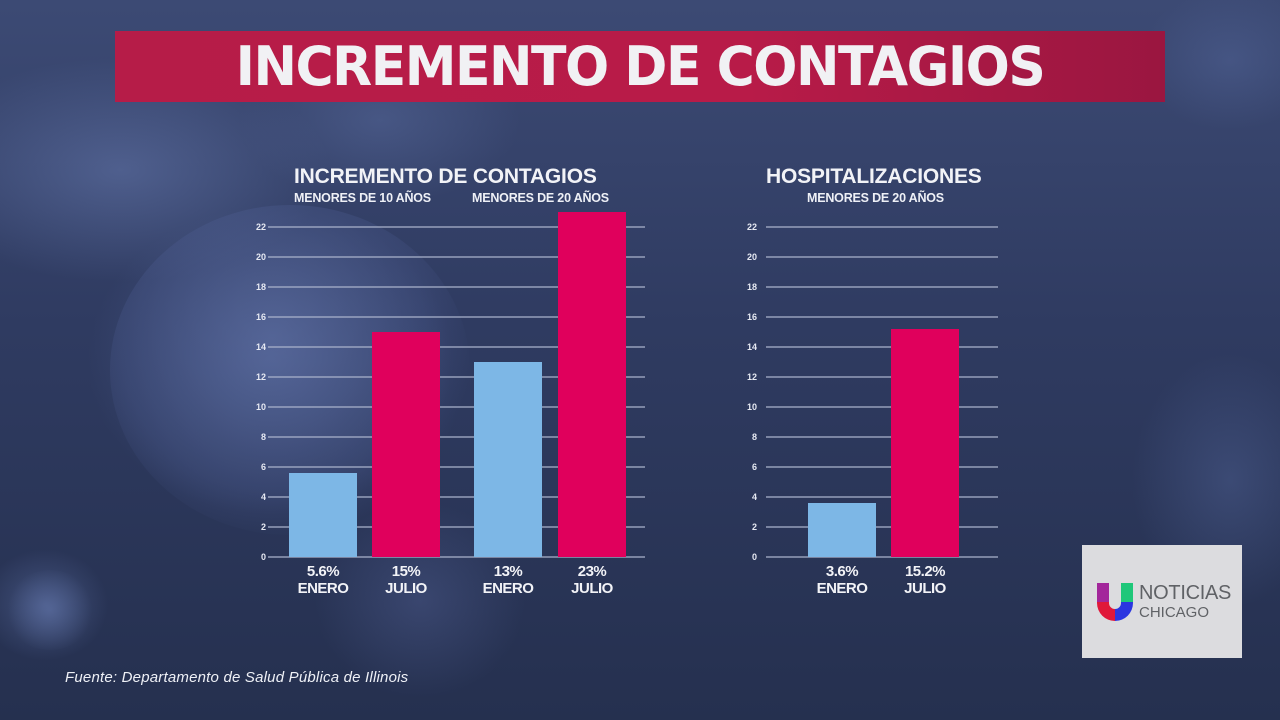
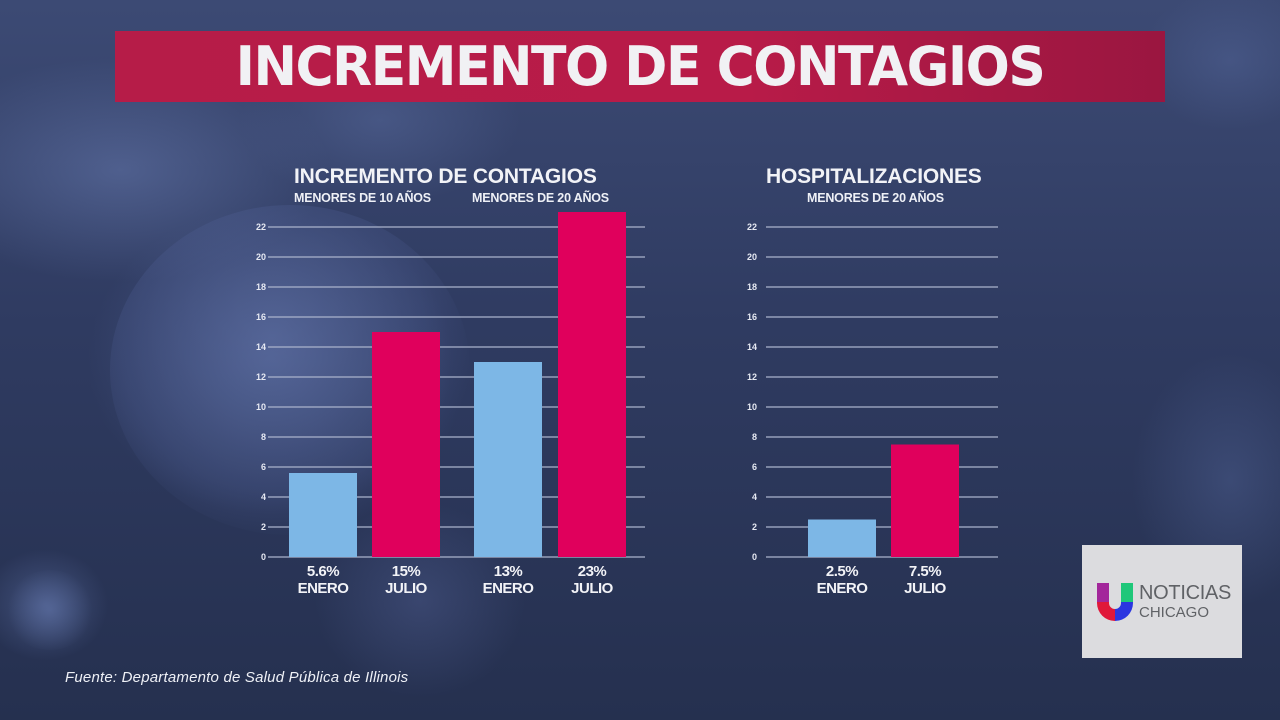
HOSPITALIZACIONES/ENERO: 3.6% -> 2.5%
HOSPITALIZACIONES/JULIO: 15.2% -> 7.5%
